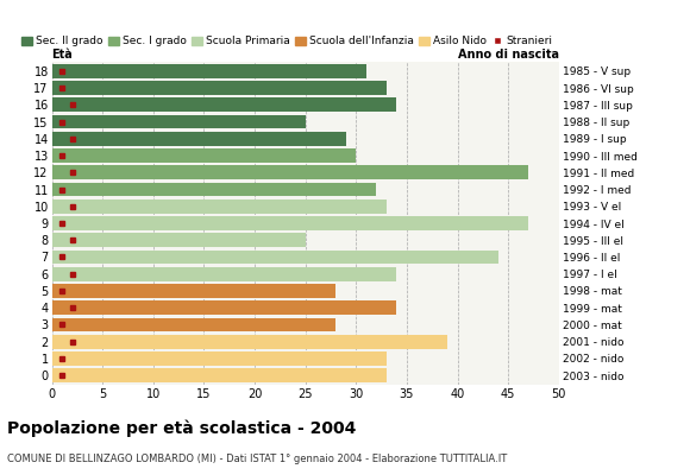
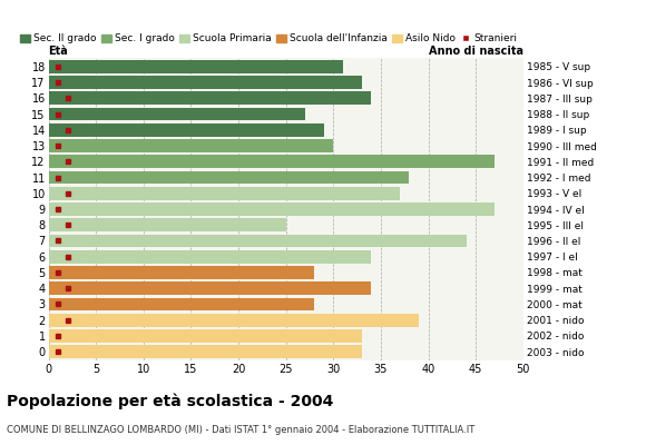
15: 25 -> 27
11: 32 -> 38
10: 33 -> 37
